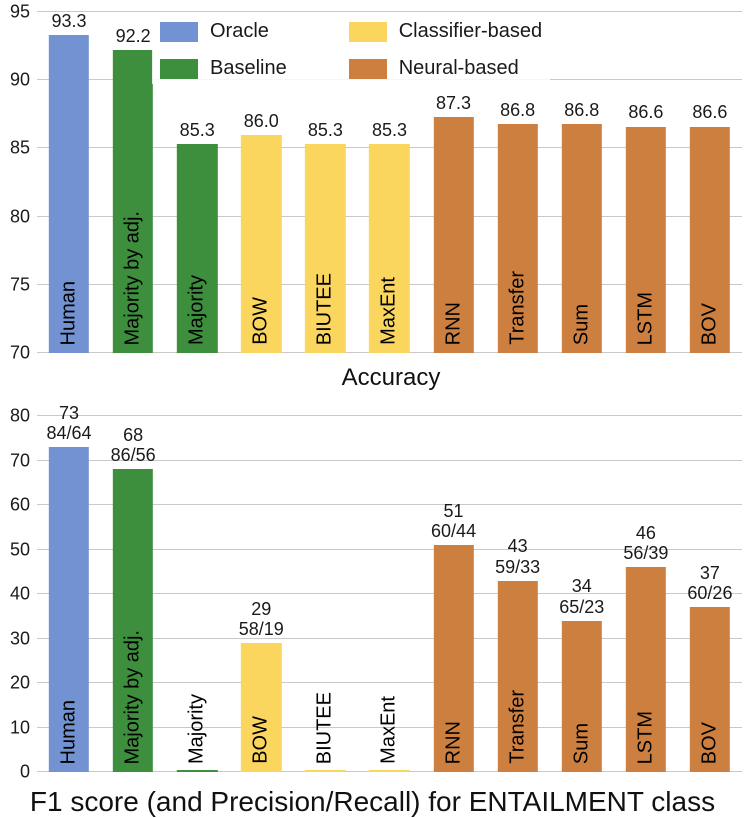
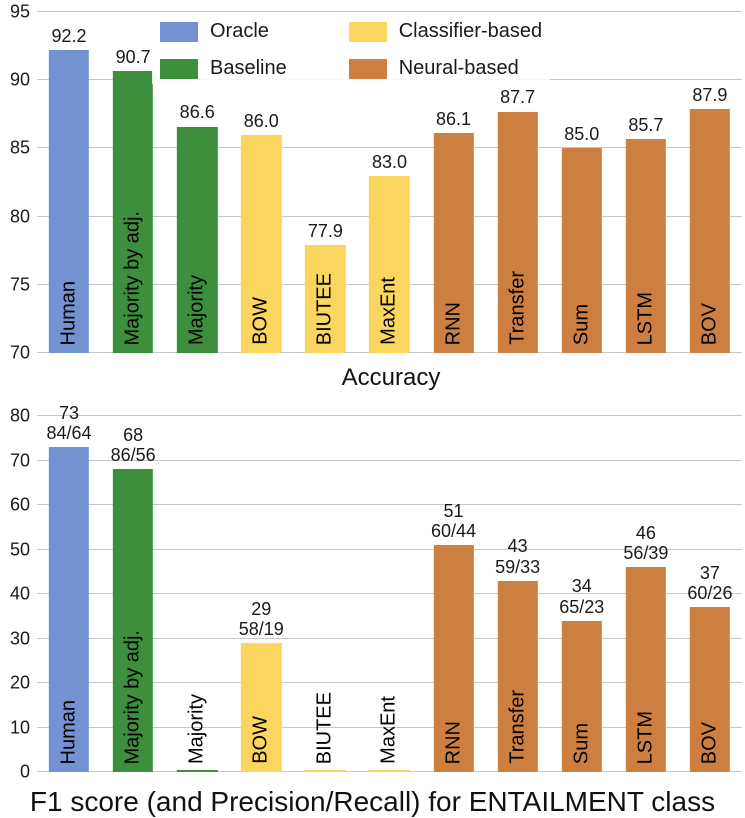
Accuracy/Human: 93.3 -> 92.2
Accuracy/Majority by adj.: 92.2 -> 90.7
Accuracy/Majority: 85.3 -> 86.6
Accuracy/BIUTEE: 85.3 -> 77.9
Accuracy/MaxEnt: 85.3 -> 83.0
Accuracy/RNN: 87.3 -> 86.1
Accuracy/Transfer: 86.8 -> 87.7
Accuracy/Sum: 86.8 -> 85.0
Accuracy/LSTM: 86.6 -> 85.7
Accuracy/BOV: 86.6 -> 87.9
